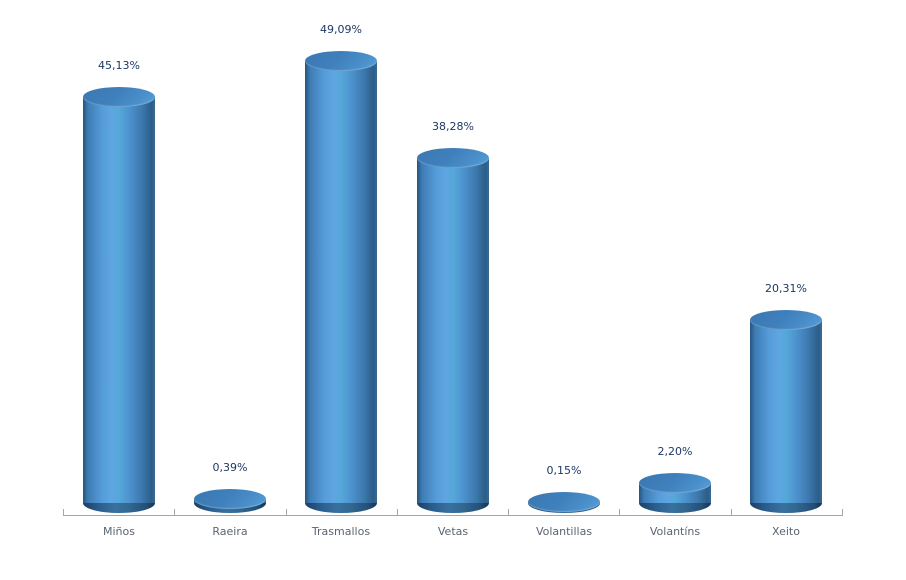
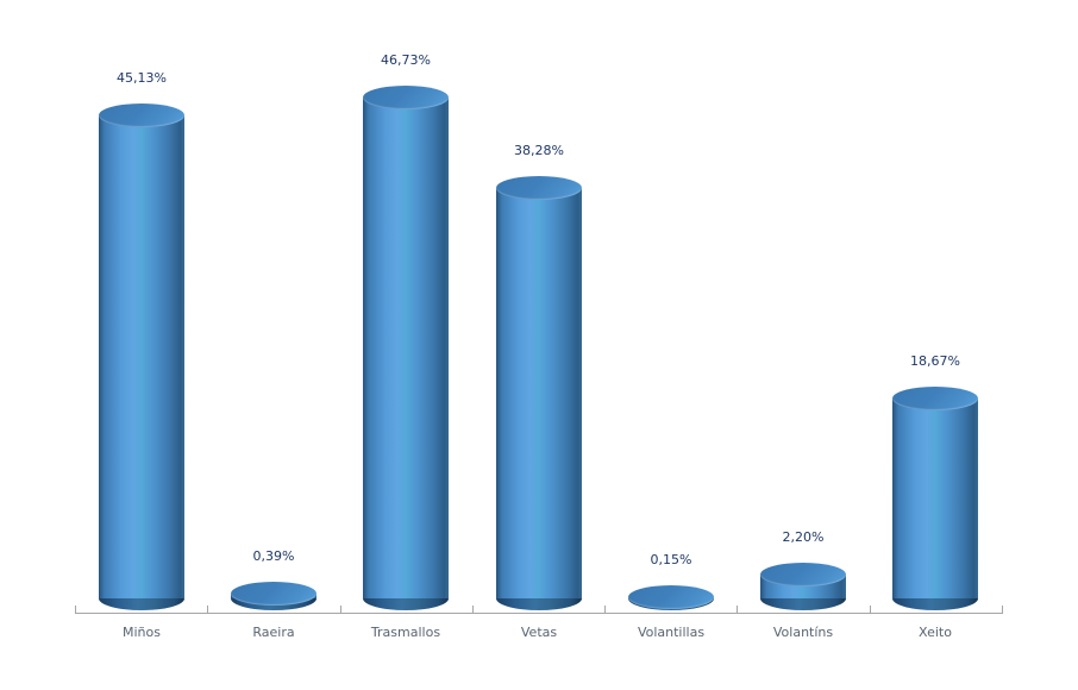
Trasmallos: 49,09% -> 46,73%
Xeito: 20,31% -> 18,67%
